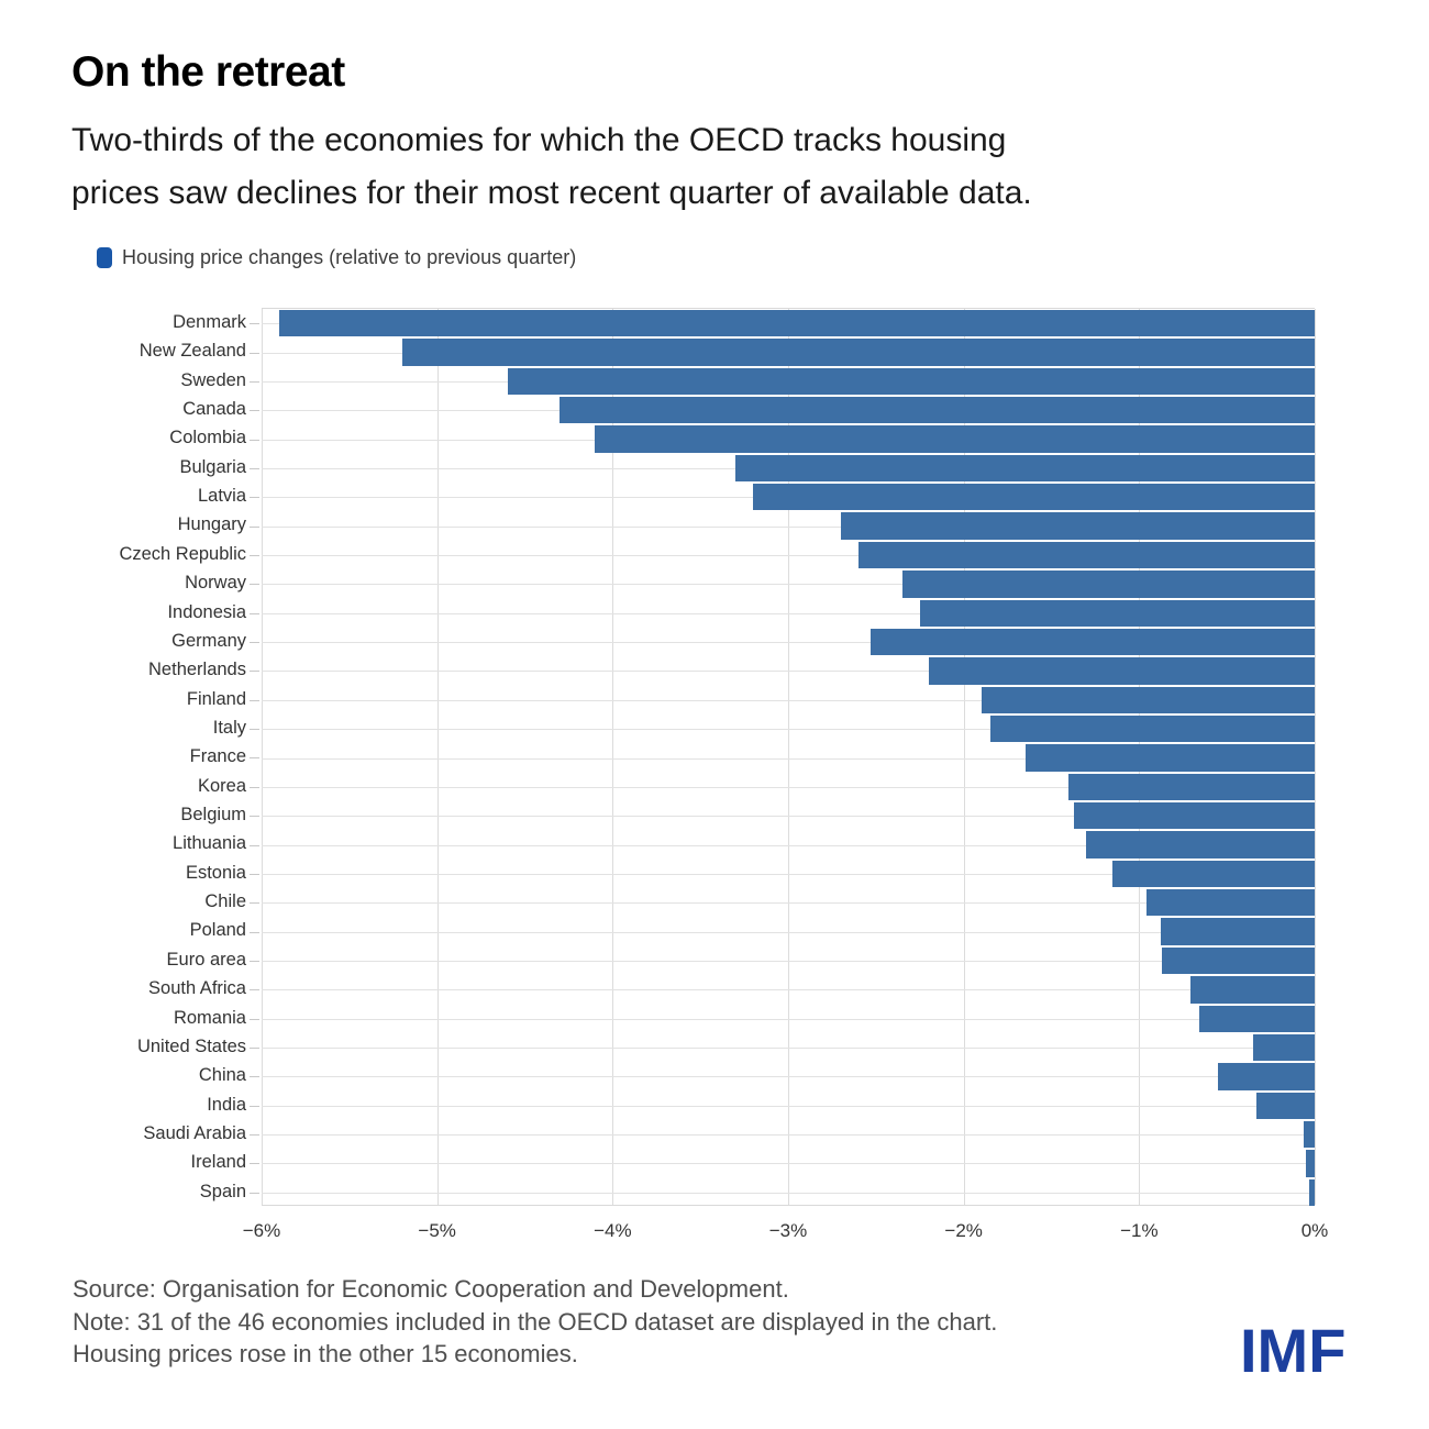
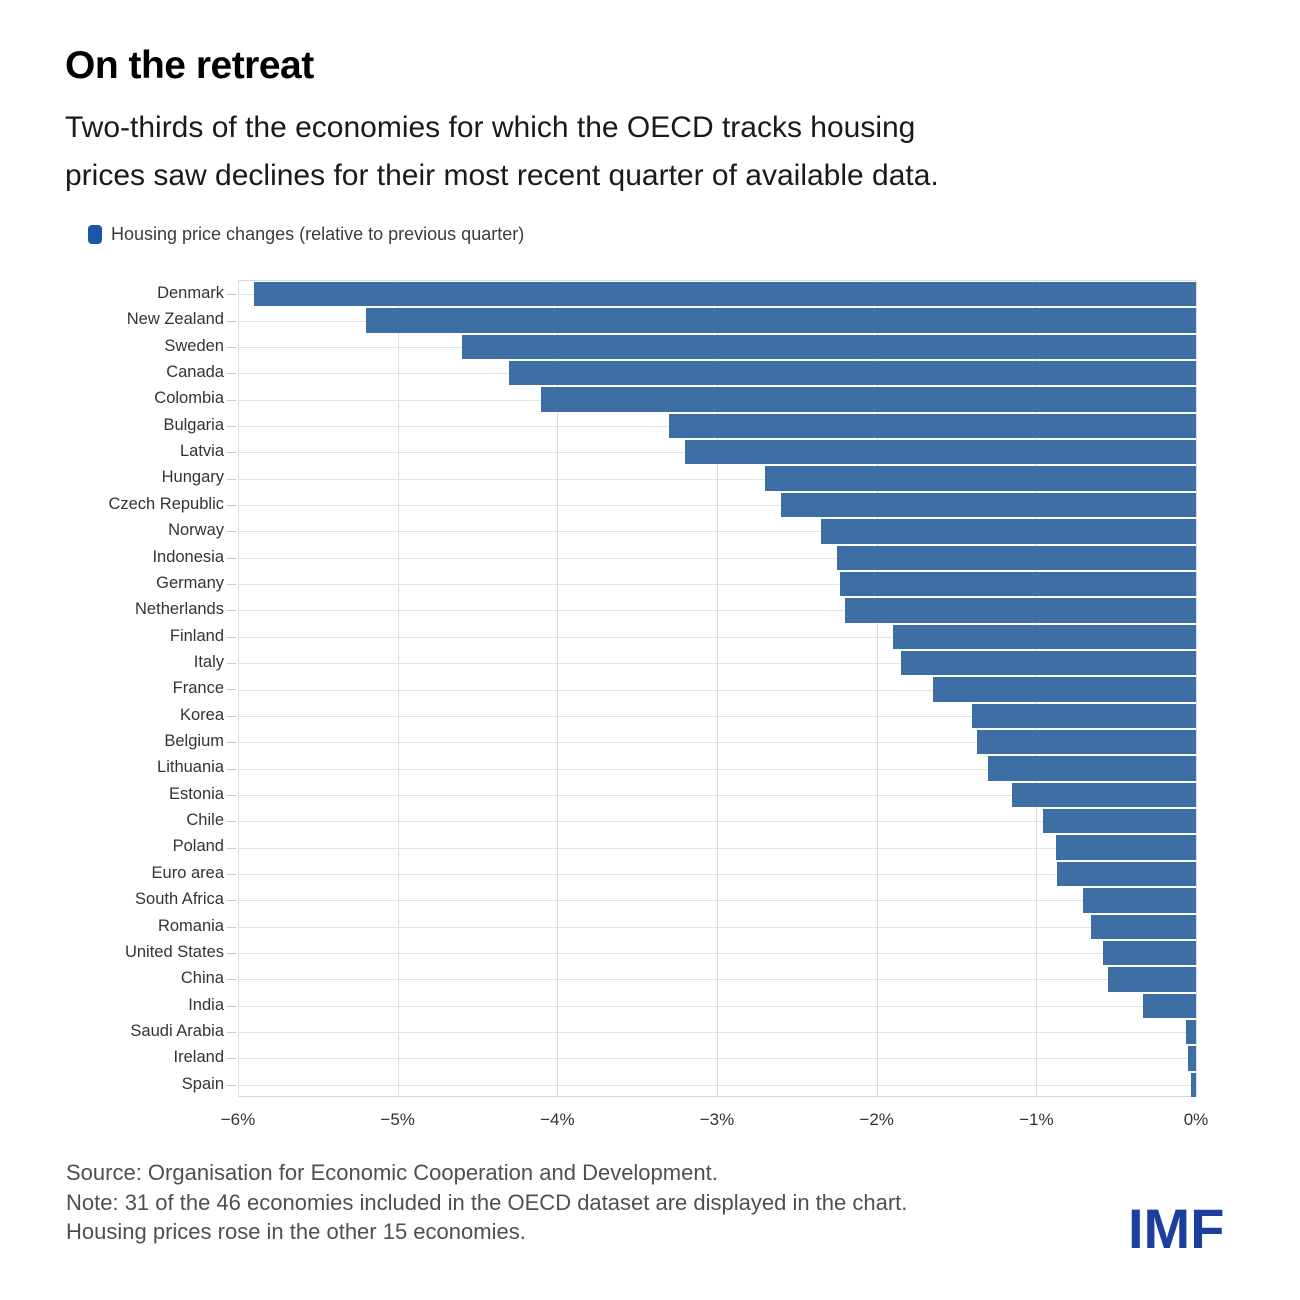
Germany: -2.53% -> -2.23%
United States: -0.35% -> -0.58%
